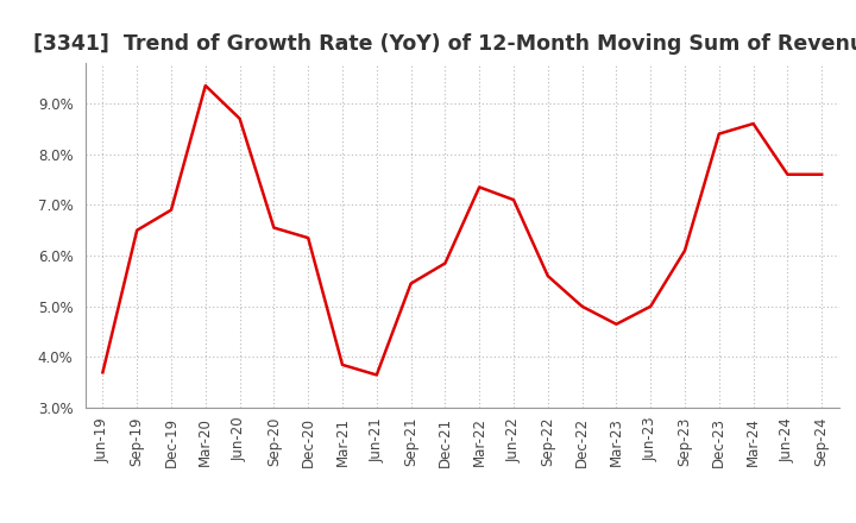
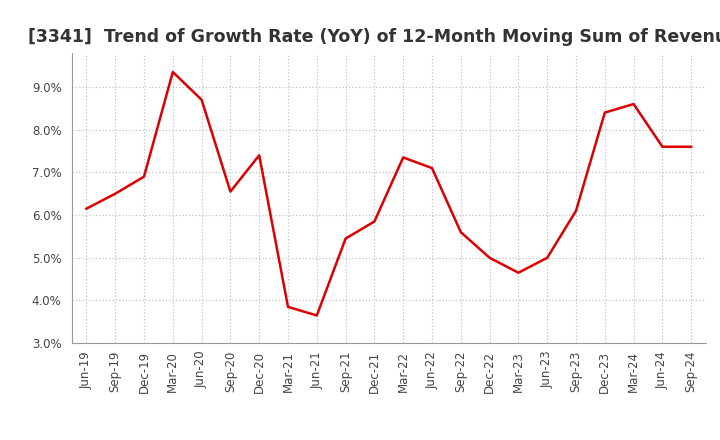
Jun-19: 3.70% -> 6.15%
Dec-20: 6.35% -> 7.40%
